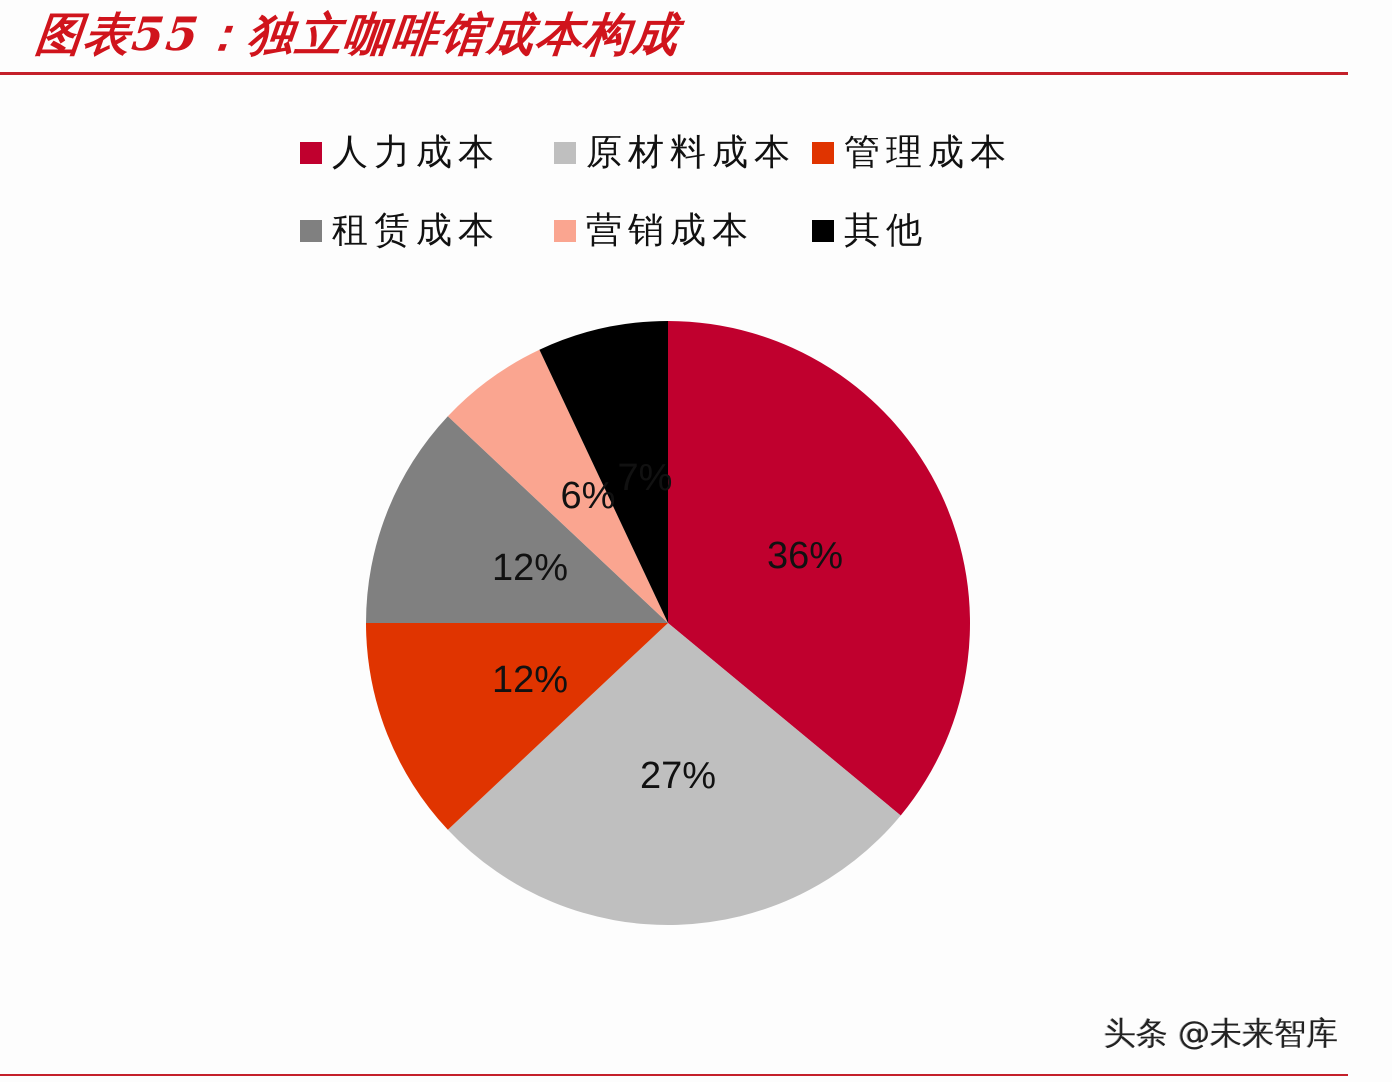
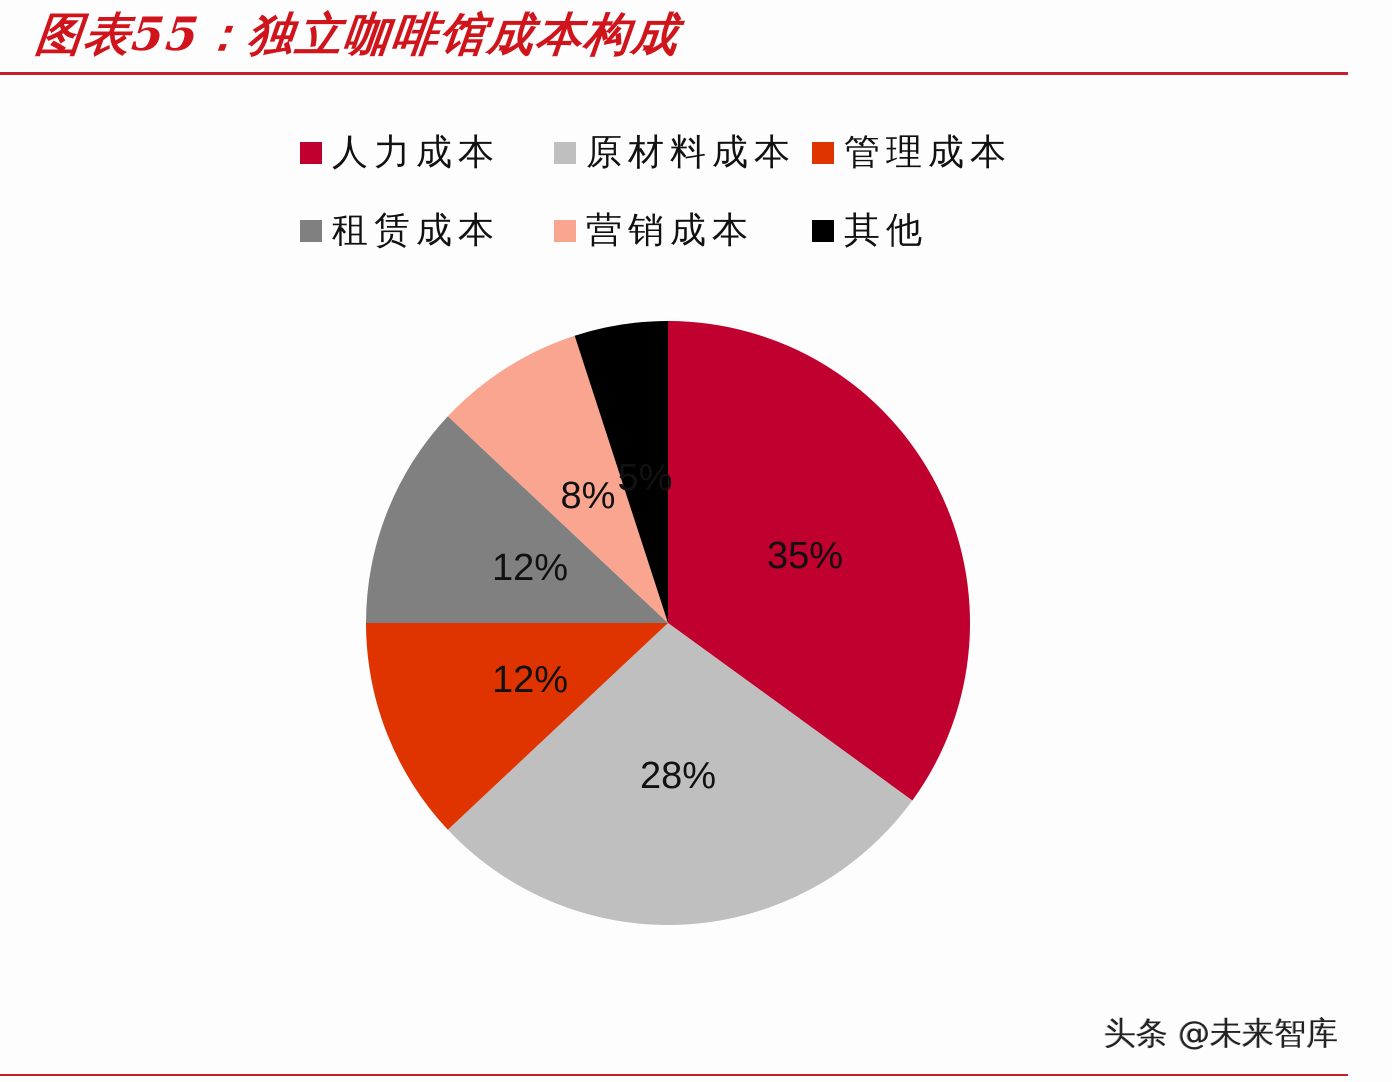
人力成本: 36% -> 35%
原材料成本: 27% -> 28%
营销成本: 6% -> 8%
其他: 7% -> 5%
